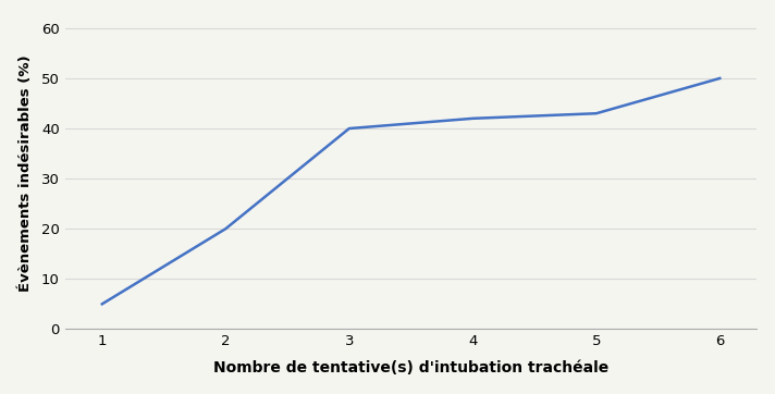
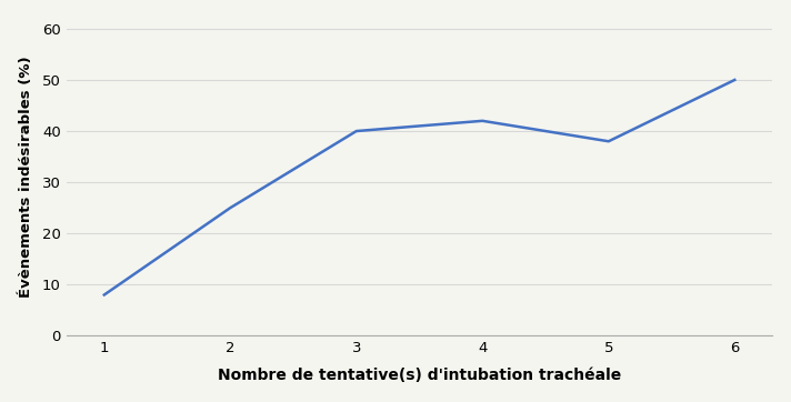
1: 5 -> 8
2: 20 -> 25
5: 43 -> 38
